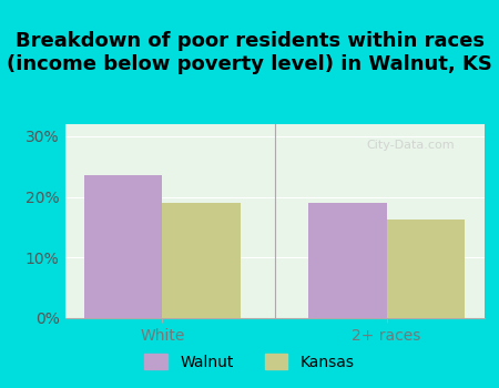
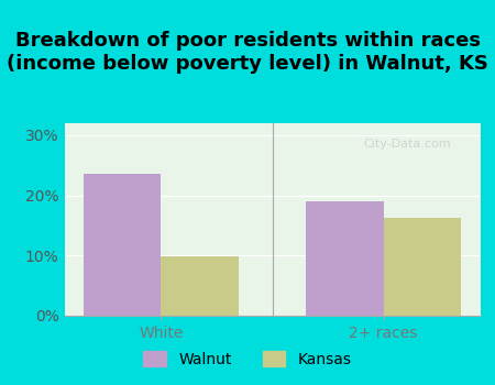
Kansas/White: 19.0% -> 9.8%
